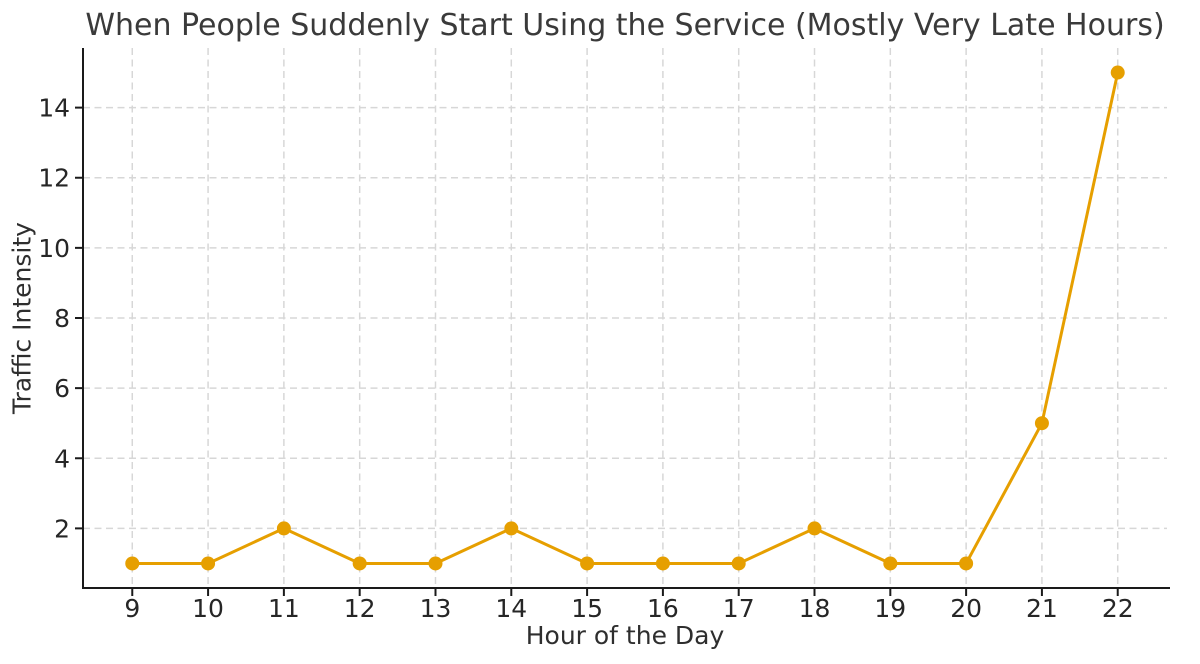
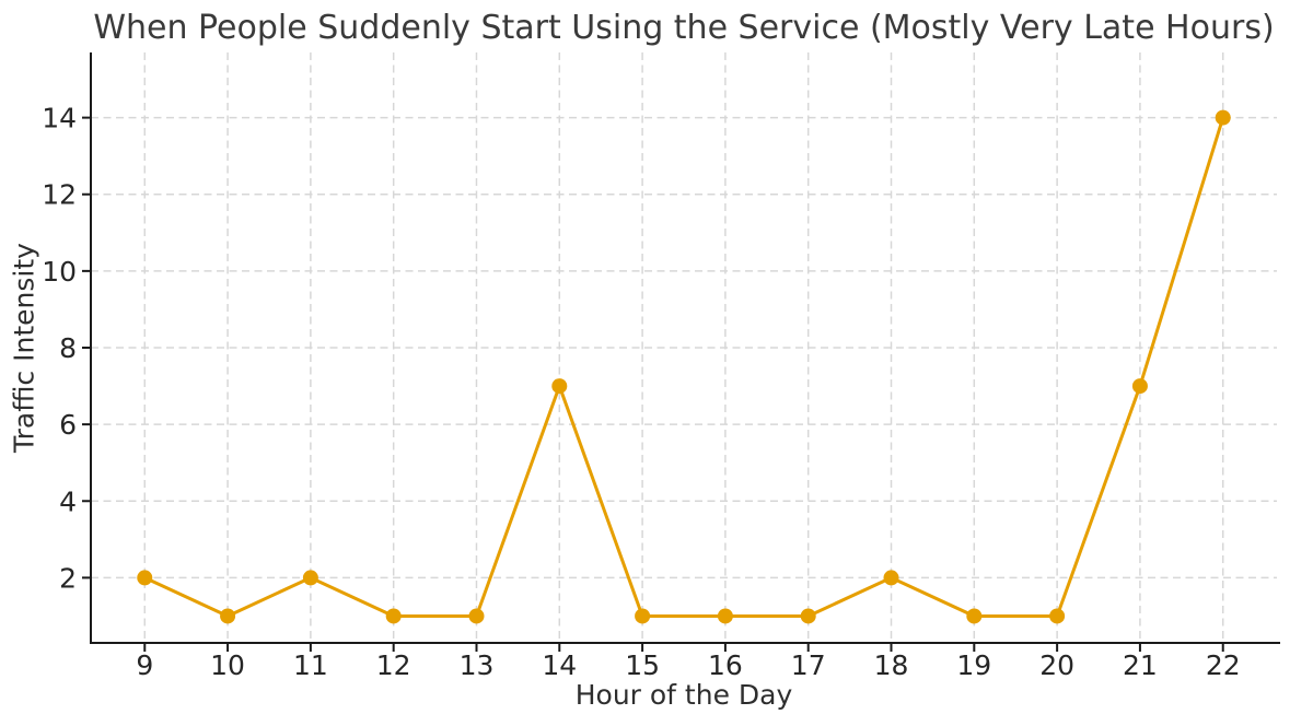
9: 1 -> 2
14: 2 -> 7
21: 5 -> 7
22: 15 -> 14
